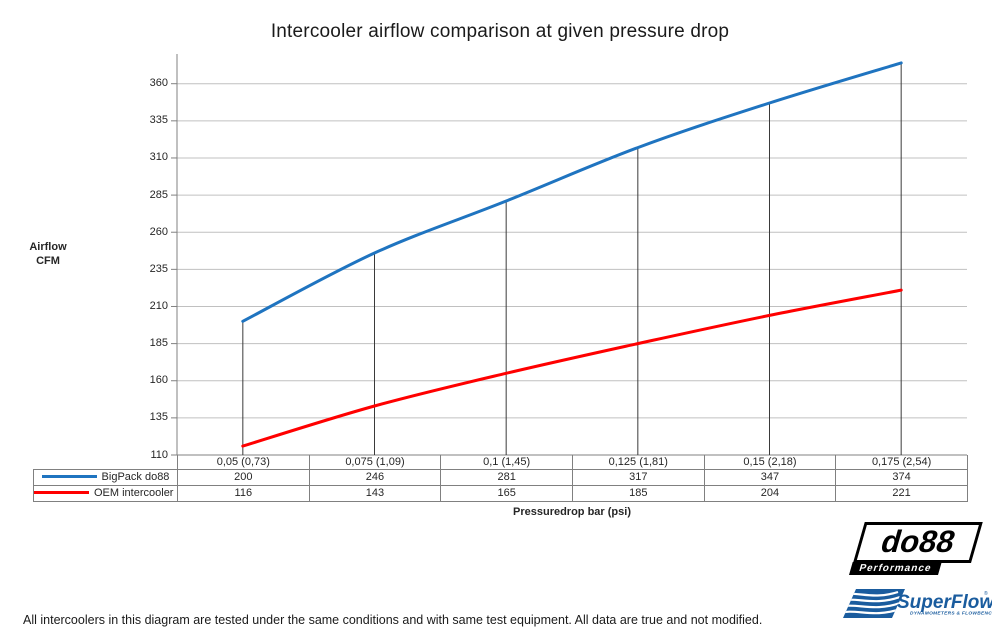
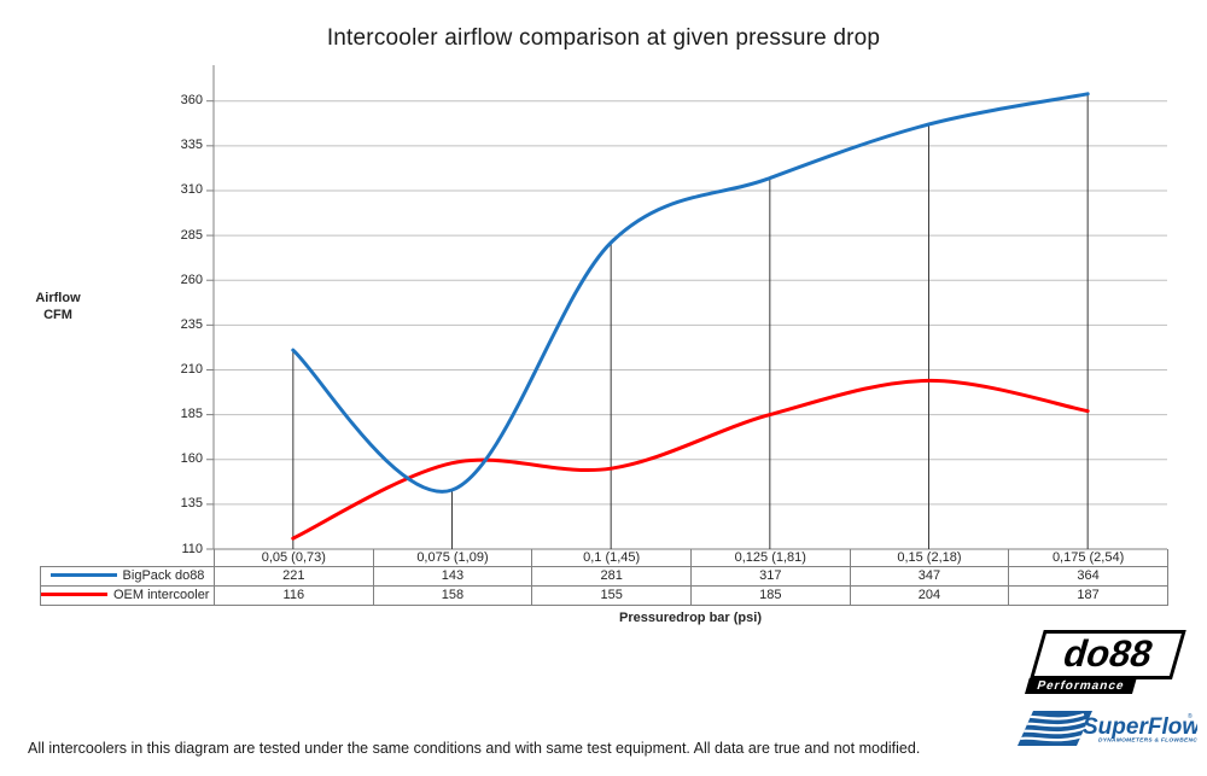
BigPack do88/0,05 (0,73): 200 -> 221
BigPack do88/0,075 (1,09): 246 -> 143
OEM intercooler and pipes/0,075 (1,09): 143 -> 158
OEM intercooler and pipes/0,1 (1,45): 165 -> 155
BigPack do88/0,175 (2,54): 374 -> 364
OEM intercooler and pipes/0,175 (2,54): 221 -> 187
